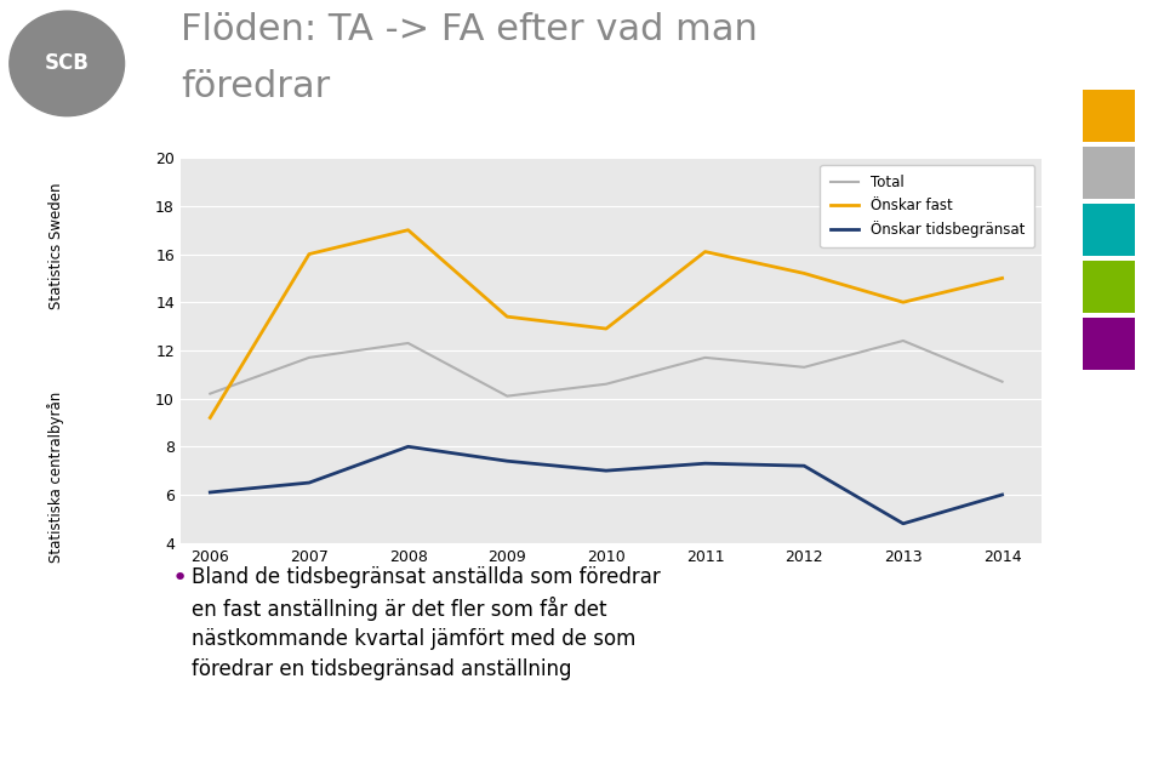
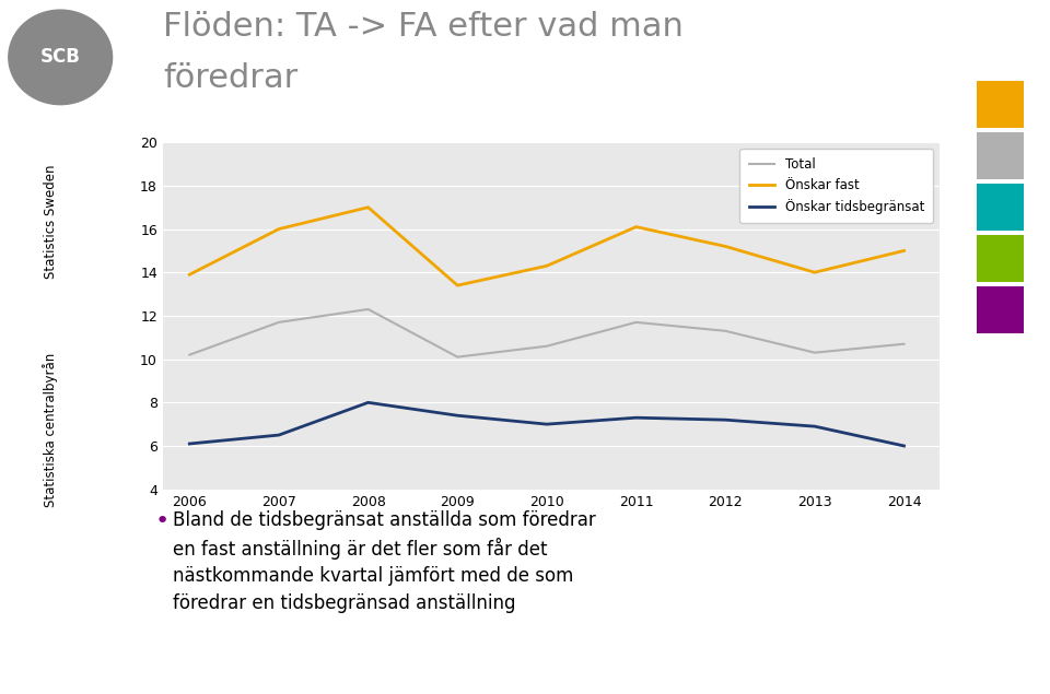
Önskar fast/2006: 9.2 -> 13.9
Önskar fast/2010: 12.9 -> 14.3
Total/2013: 12.4 -> 10.3
Önskar tidsbegränsat/2013: 4.8 -> 6.9
